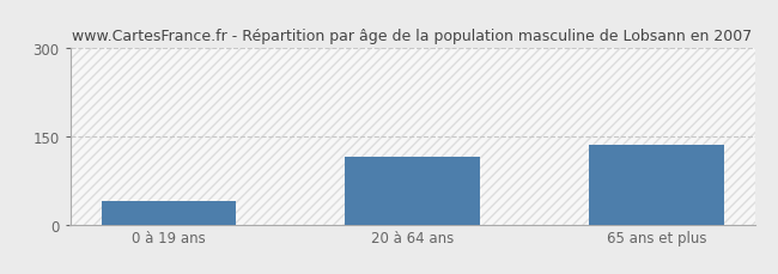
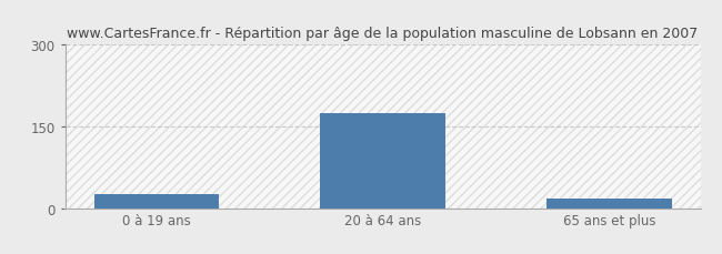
0 à 19 ans: 40 -> 25
20 à 64 ans: 115 -> 175
65 ans et plus: 135 -> 18
